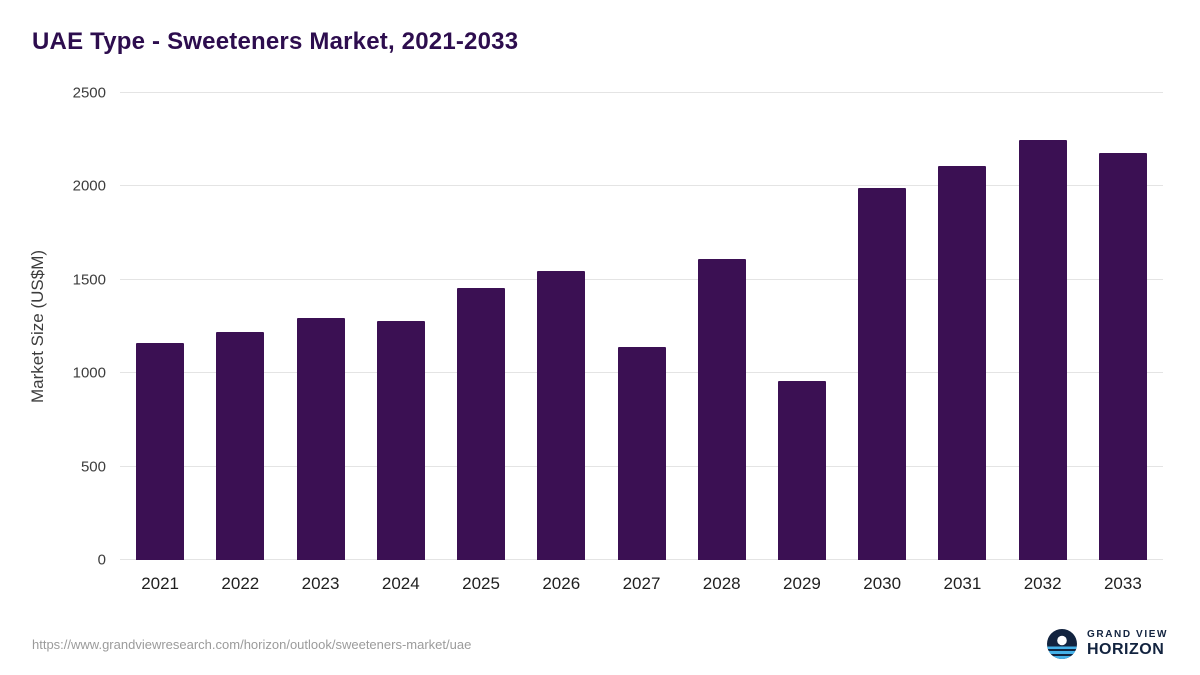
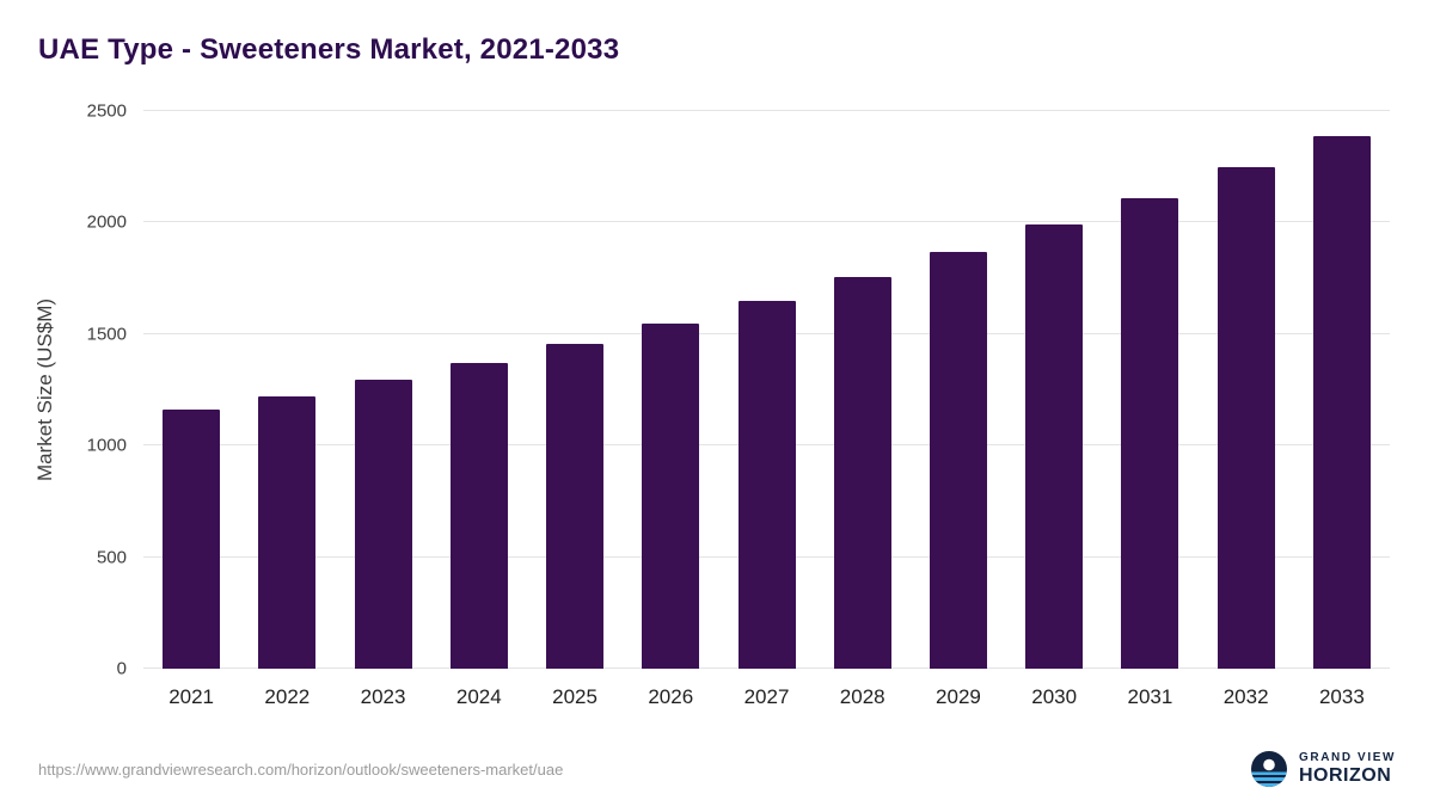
2024: 1280 -> 1370
2027: 1140 -> 1650
2028: 1610 -> 1760
2029: 960 -> 1870
2033: 2180 -> 2390
